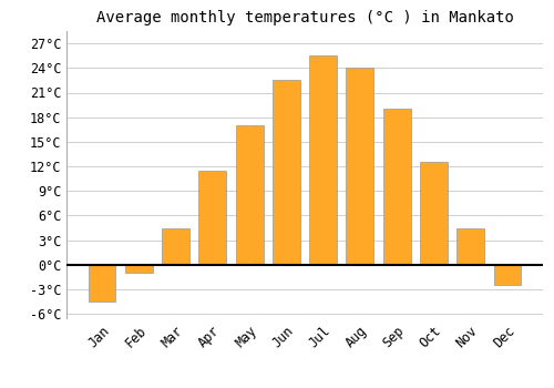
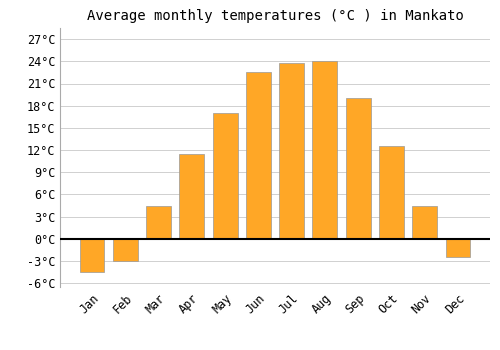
Feb: -1.0°C -> -3.0°C
Jul: 25.5°C -> 23.8°C
